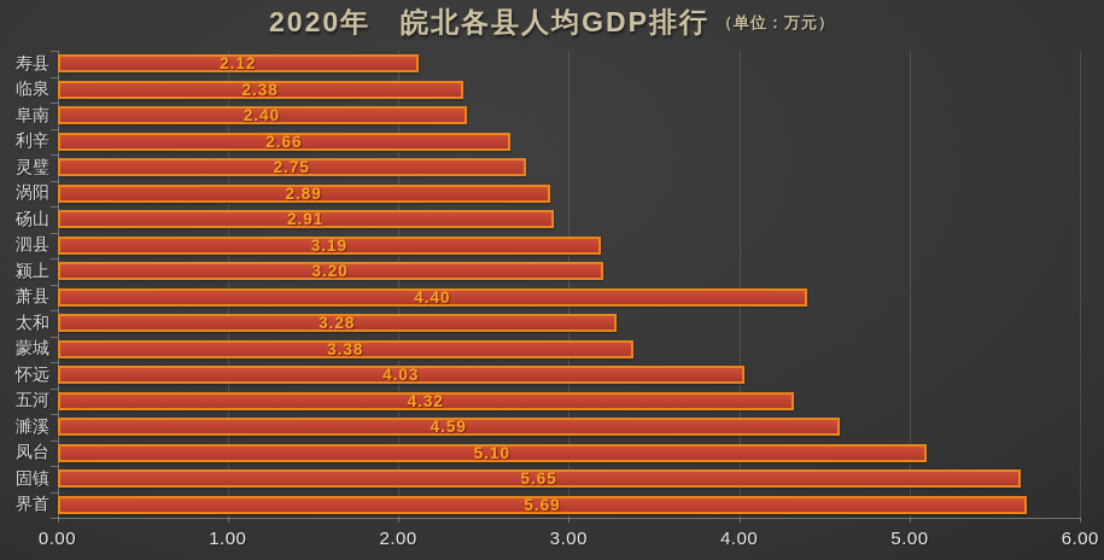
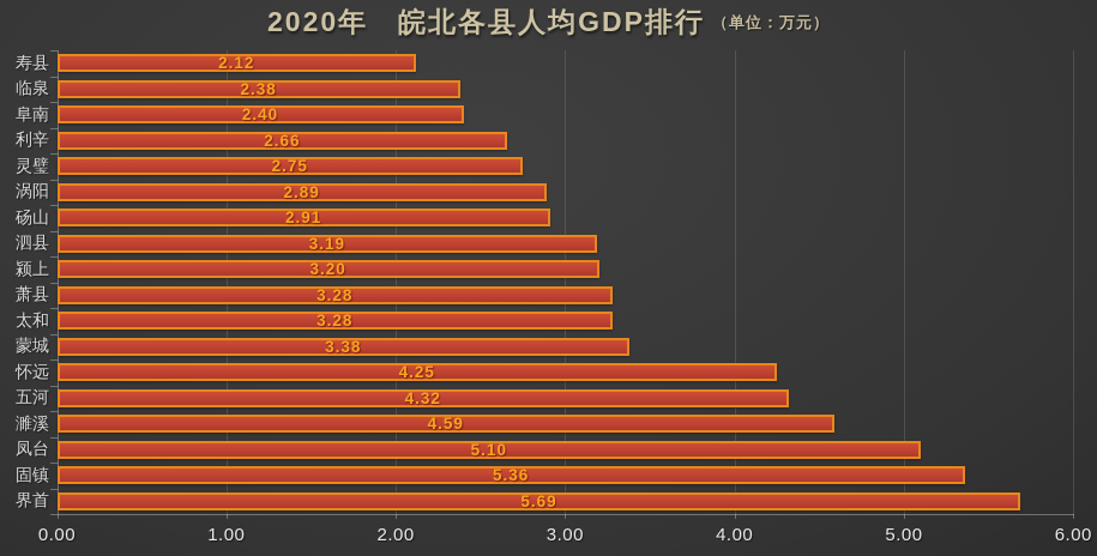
萧县: 4.40 -> 3.28
怀远: 4.03 -> 4.25
固镇: 5.65 -> 5.36
